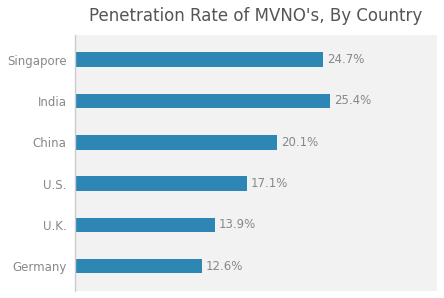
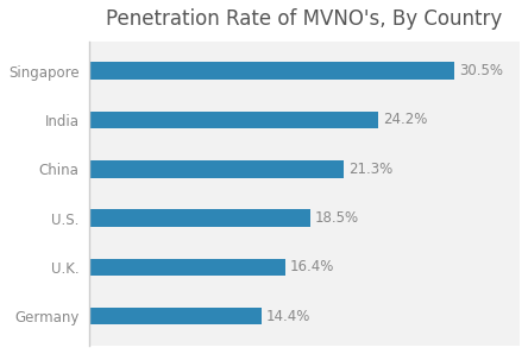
Singapore: 24.7% -> 30.5%
India: 25.4% -> 24.2%
China: 20.1% -> 21.3%
U.S.: 17.1% -> 18.5%
U.K.: 13.9% -> 16.4%
Germany: 12.6% -> 14.4%
